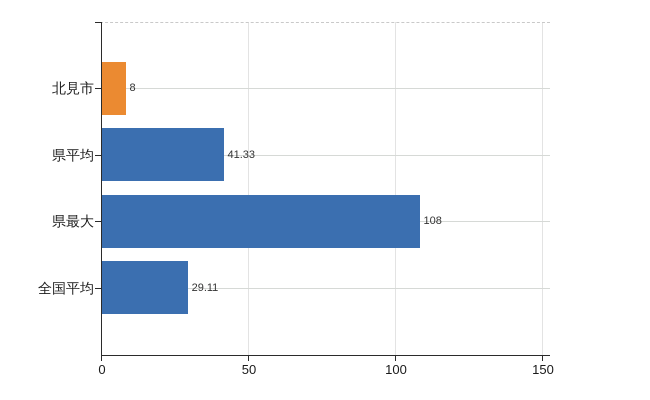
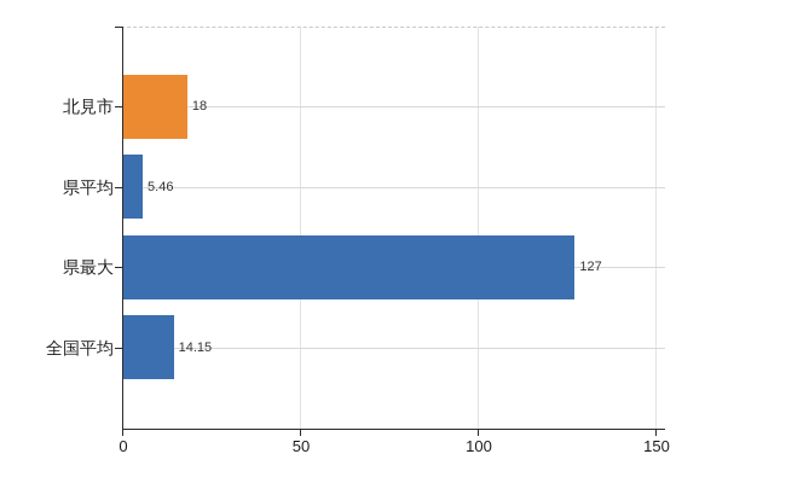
北見市: 8 -> 18
県平均: 41.33 -> 5.46
県最大: 108 -> 127
全国平均: 29.11 -> 14.15
